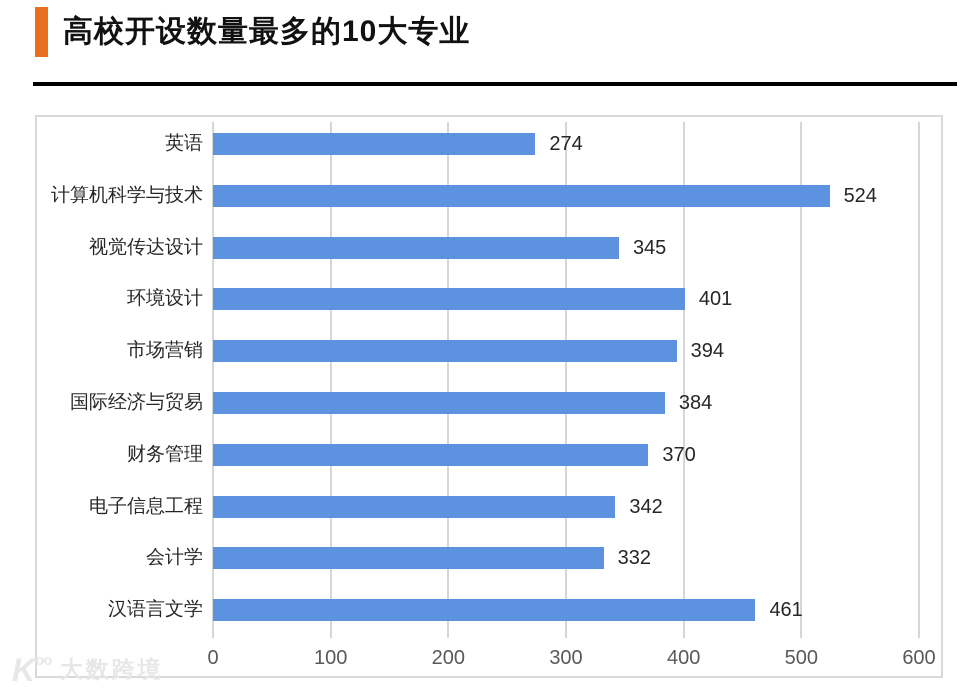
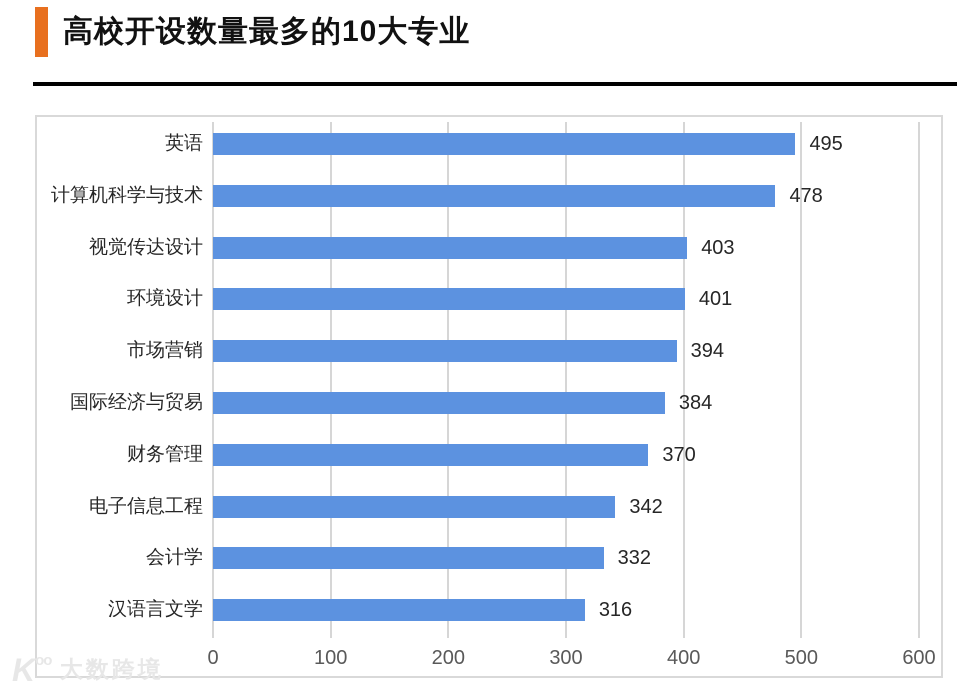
英语: 274 -> 495
计算机科学与技术: 524 -> 478
视觉传达设计: 345 -> 403
汉语言文学: 461 -> 316
